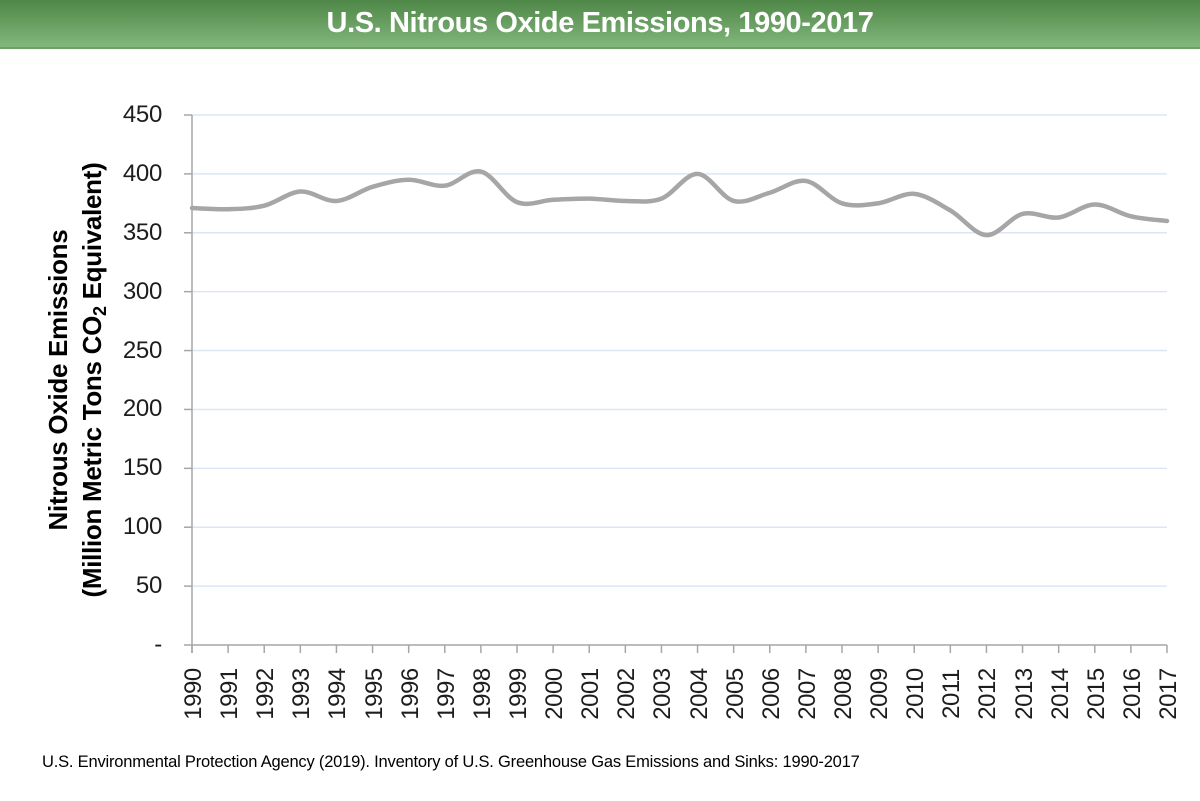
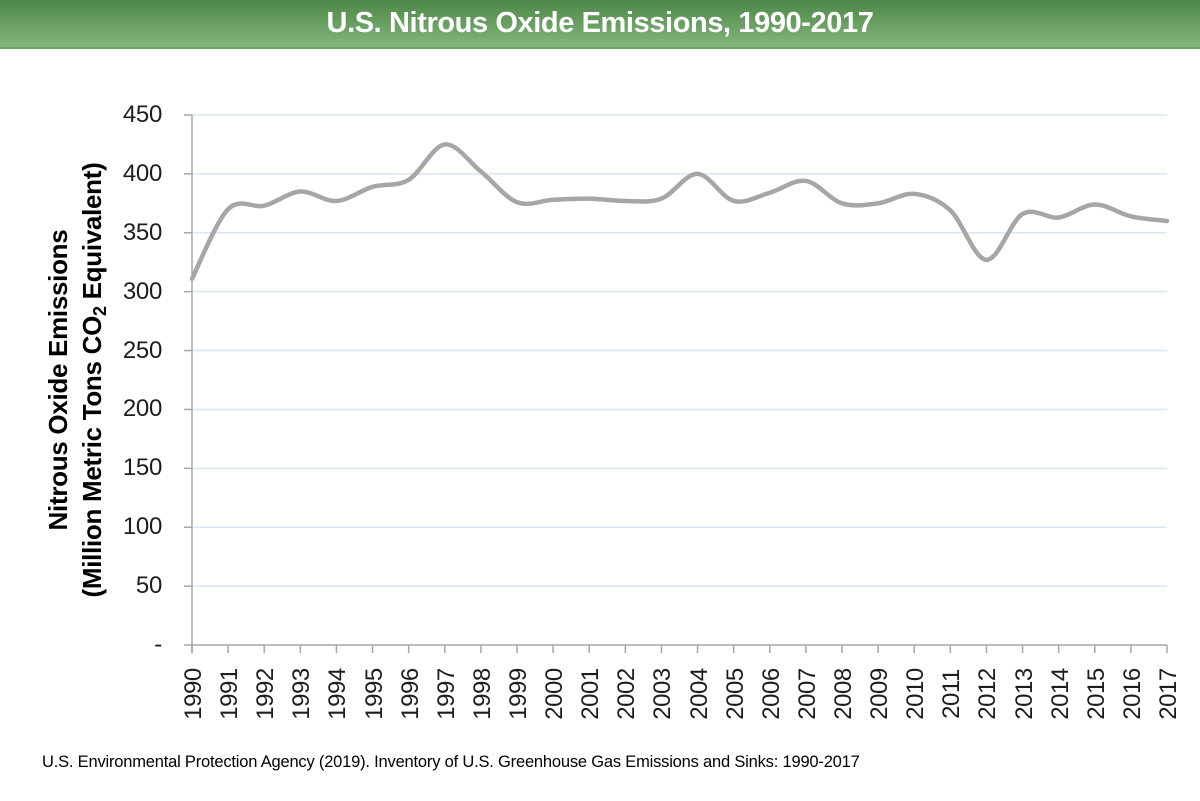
1990: 371 -> 311
1997: 390 -> 425
2012: 348 -> 327
